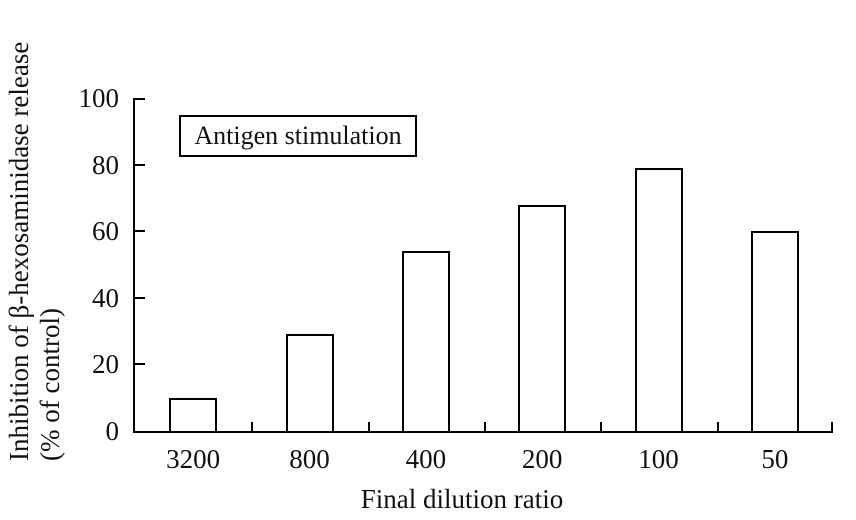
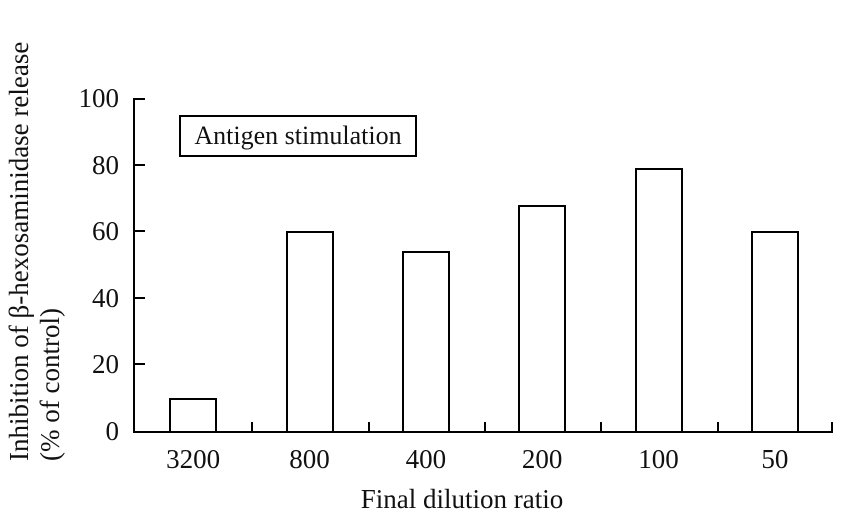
800: 29 -> 60
